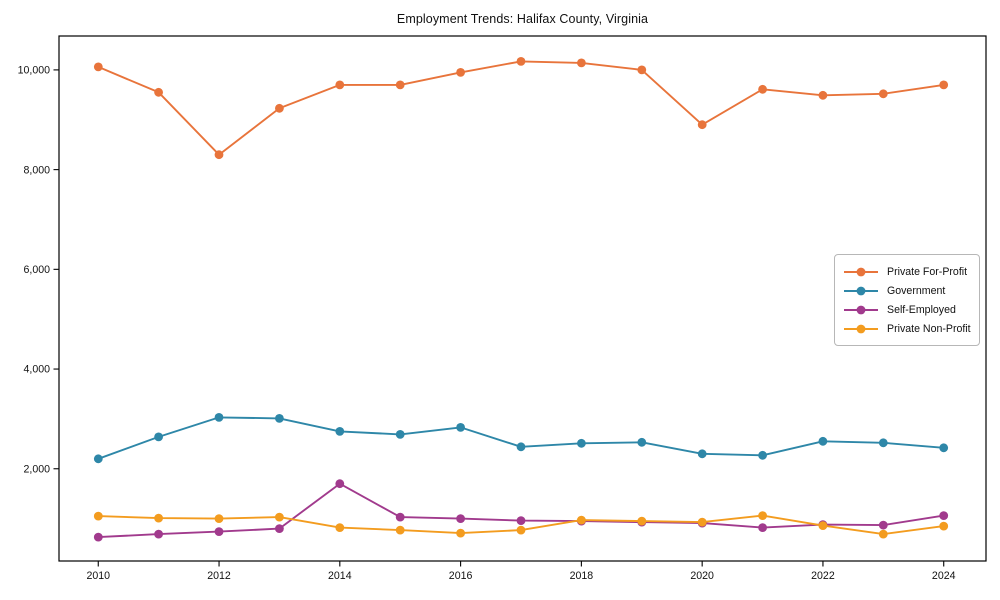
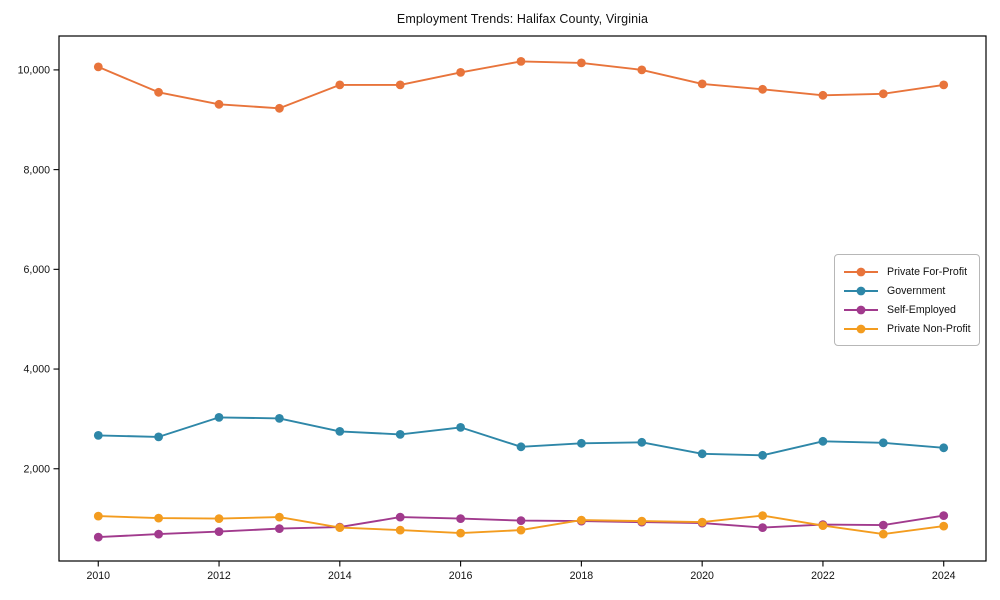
Government/2010: 2200 -> 2700
Private For-Profit/2012: 8300 -> 9300
Self-Employed/2014: 1700 -> 800
Private For-Profit/2020: 8900 -> 9700
